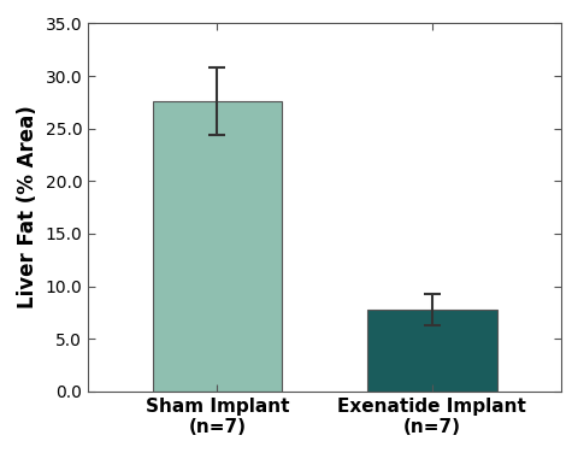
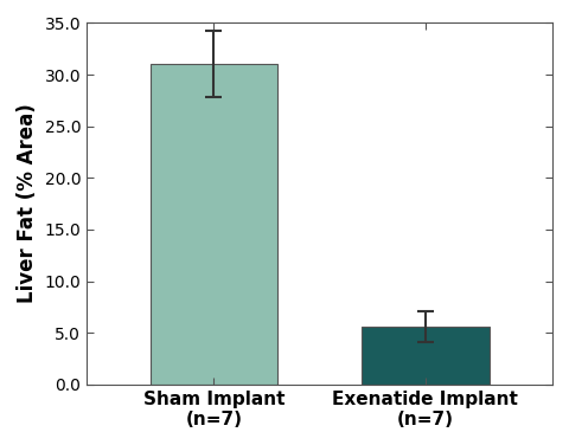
Sham Implant (n=7): 27.6 -> 31.0
Exenatide Implant (n=7): 7.8 -> 5.6
